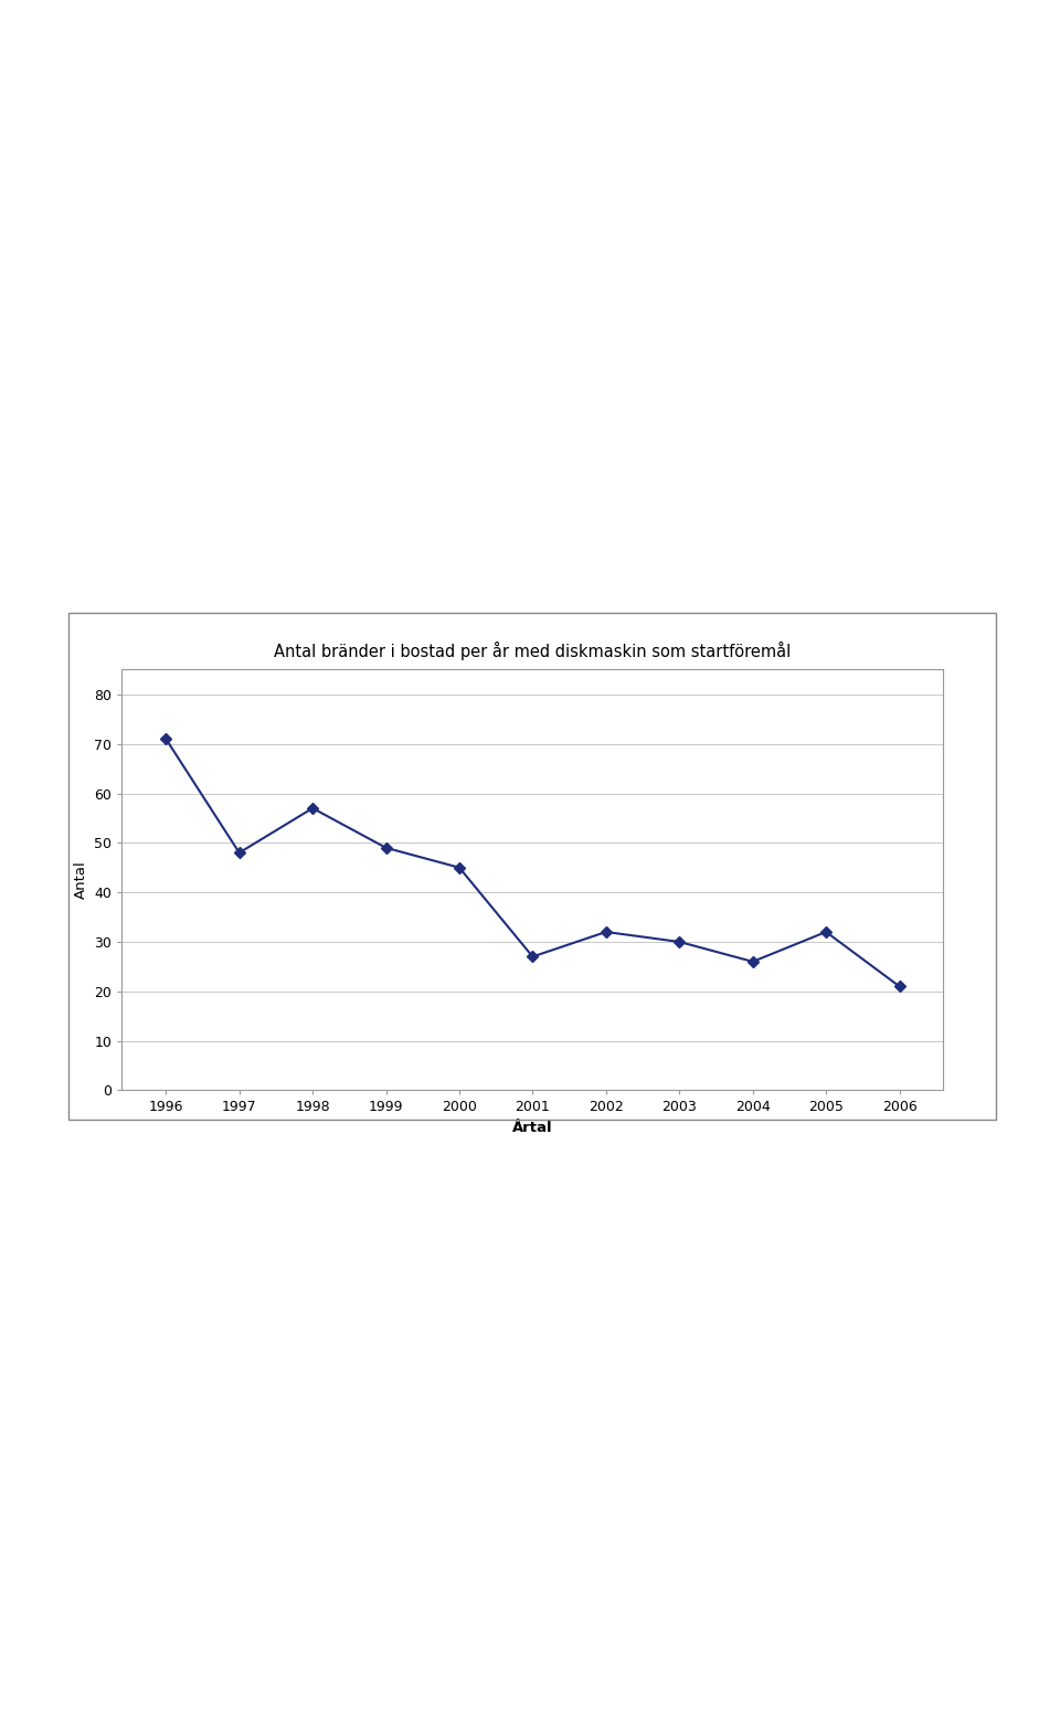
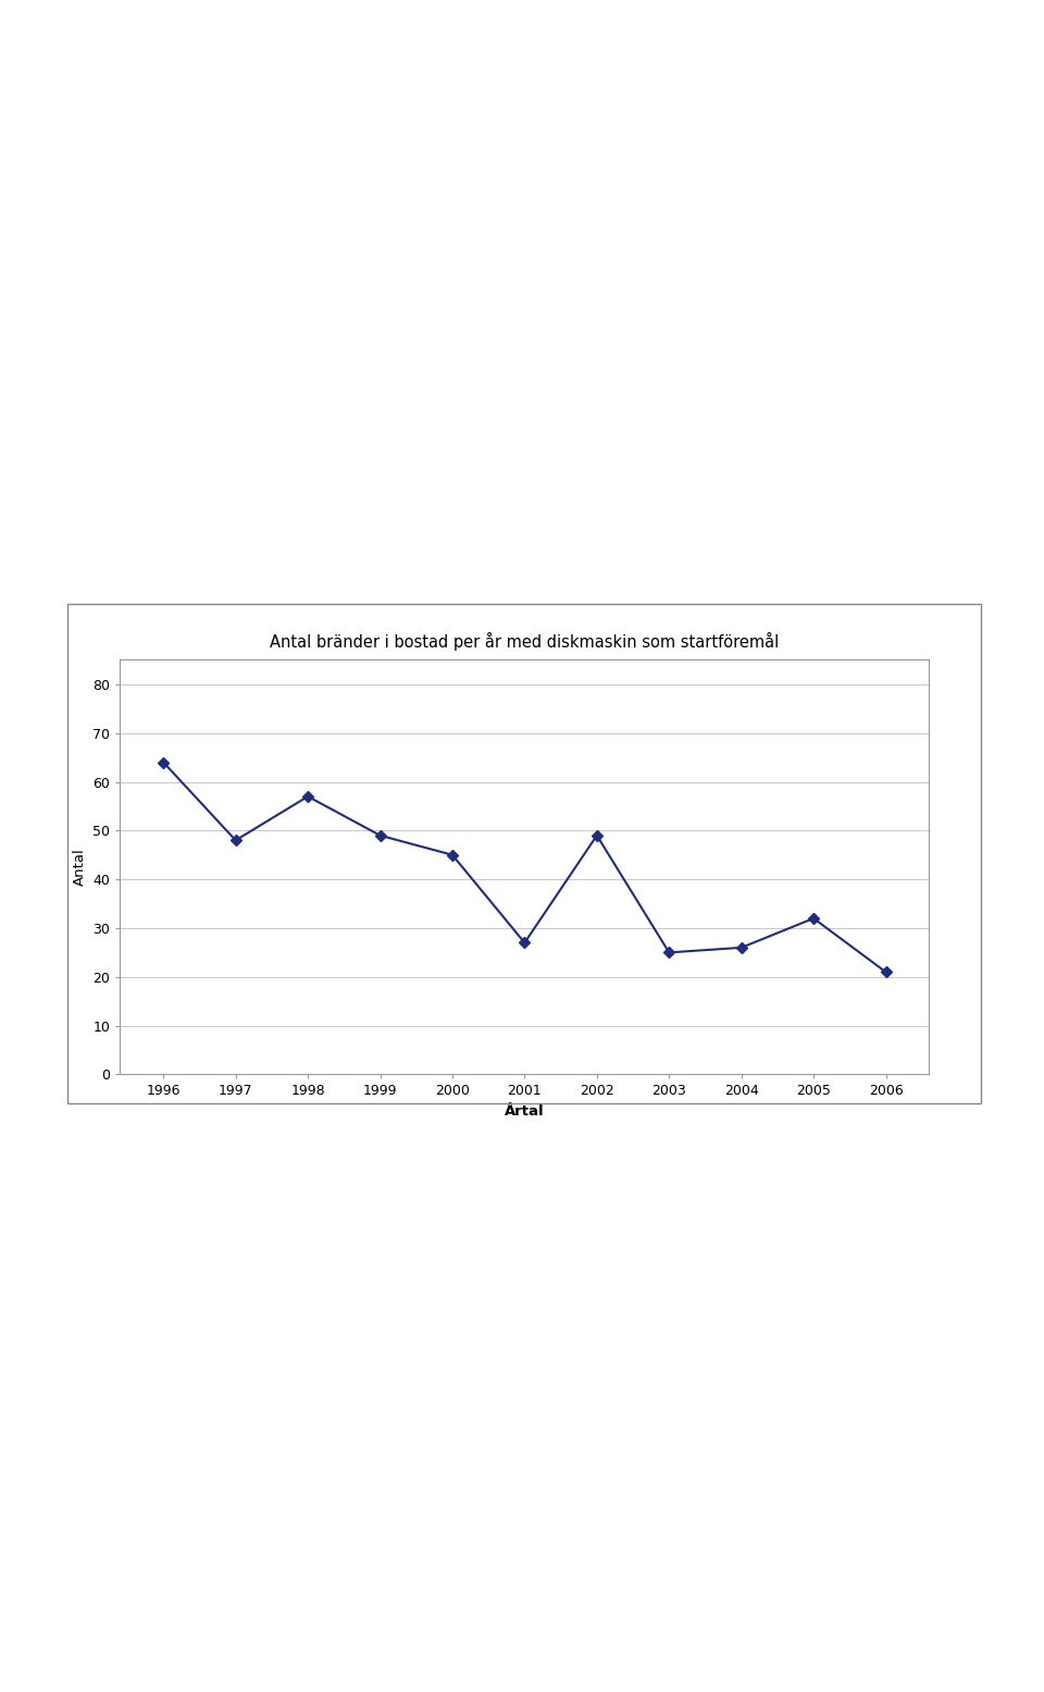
1996: 71 -> 64
2002: 32 -> 49
2003: 30 -> 25
